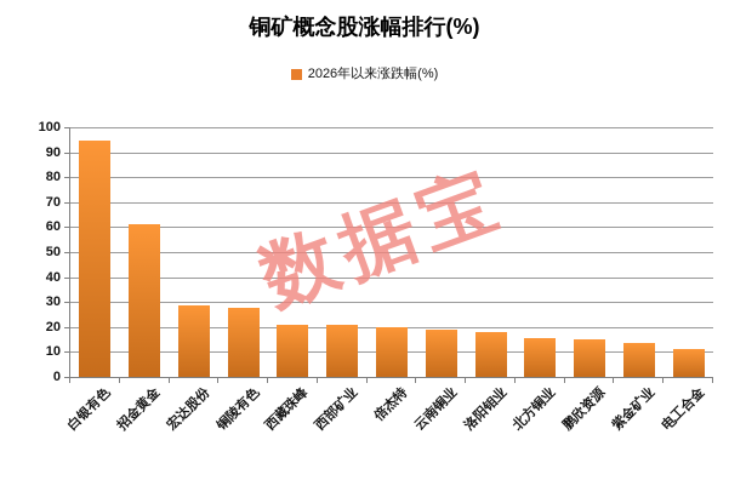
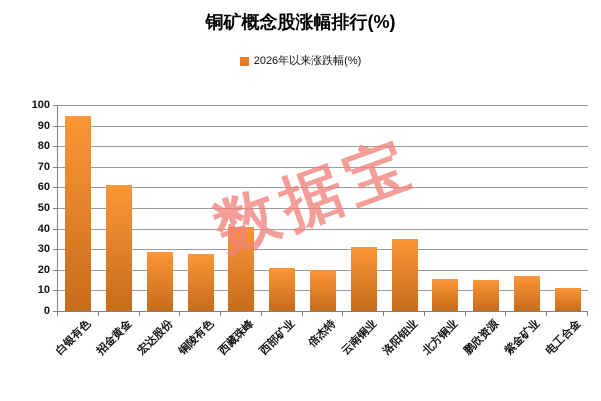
西藏珠峰: 21 -> 41
云南铜业: 19 -> 31
洛阳钼业: 18 -> 35
紫金矿业: 14 -> 17
